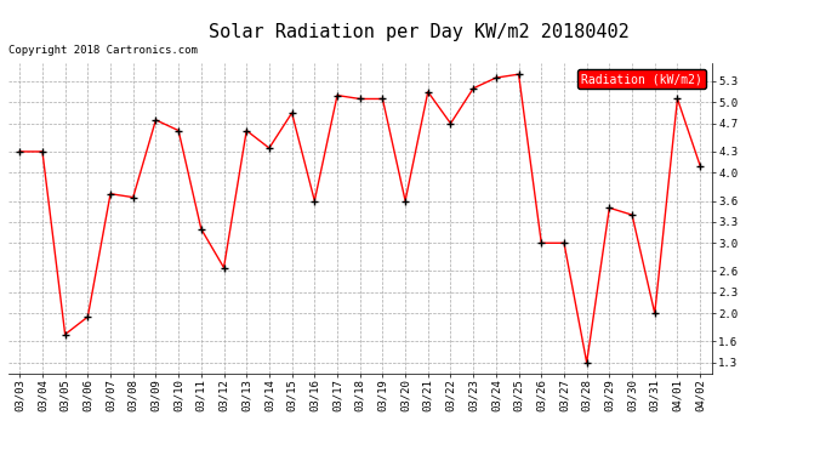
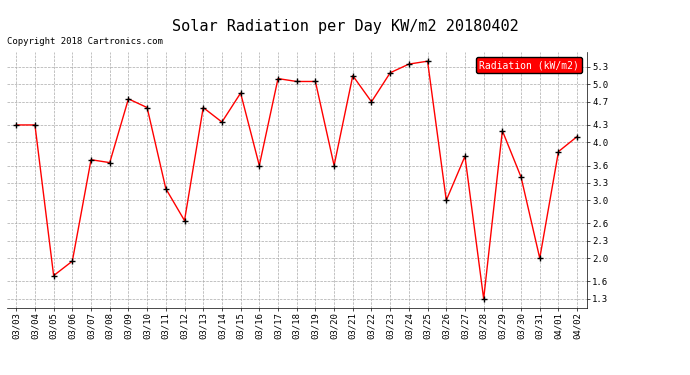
03/27: 3.00 -> 3.76
03/29: 3.50 -> 4.20
04/01: 5.05 -> 3.84
